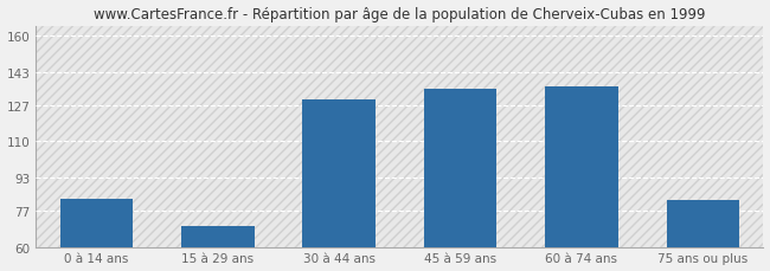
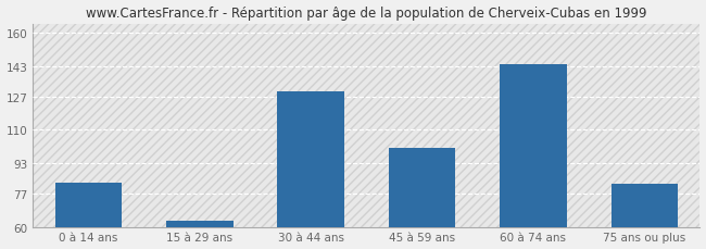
15 à 29 ans: 70 -> 63
45 à 59 ans: 135 -> 101
60 à 74 ans: 136 -> 144
